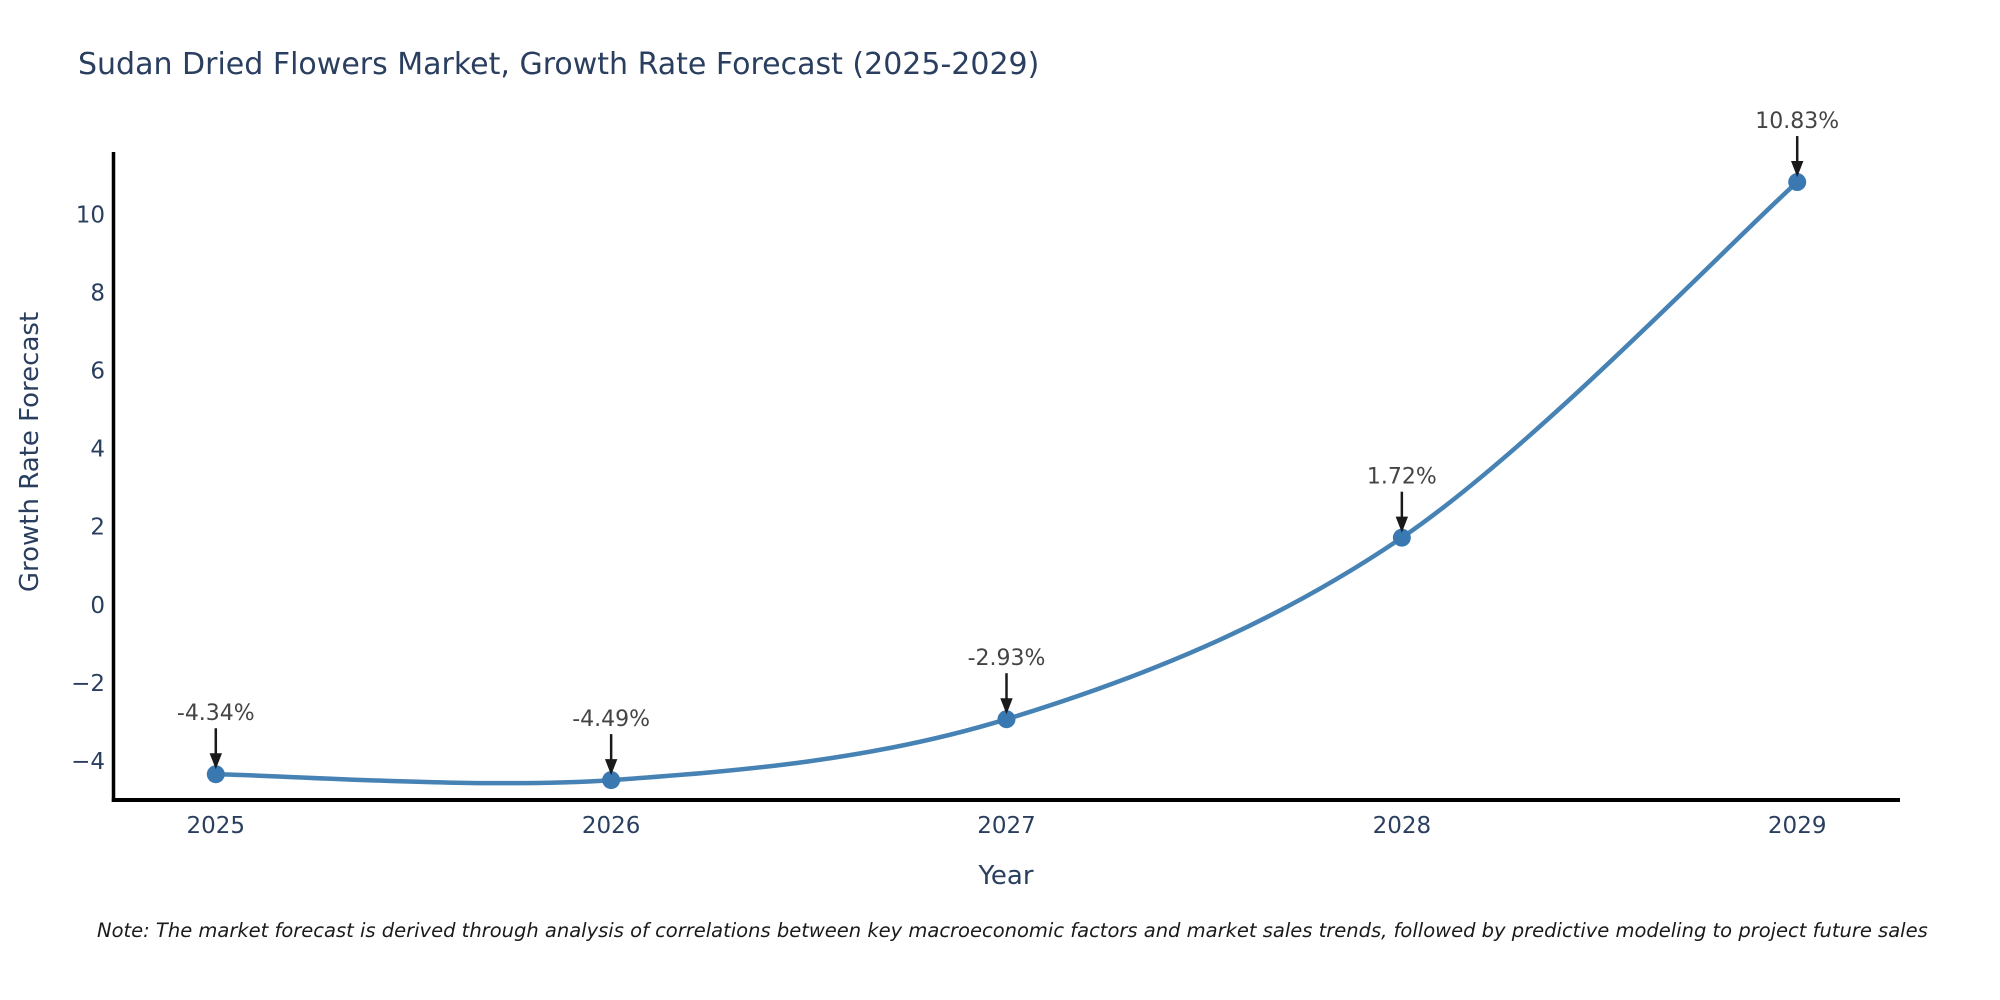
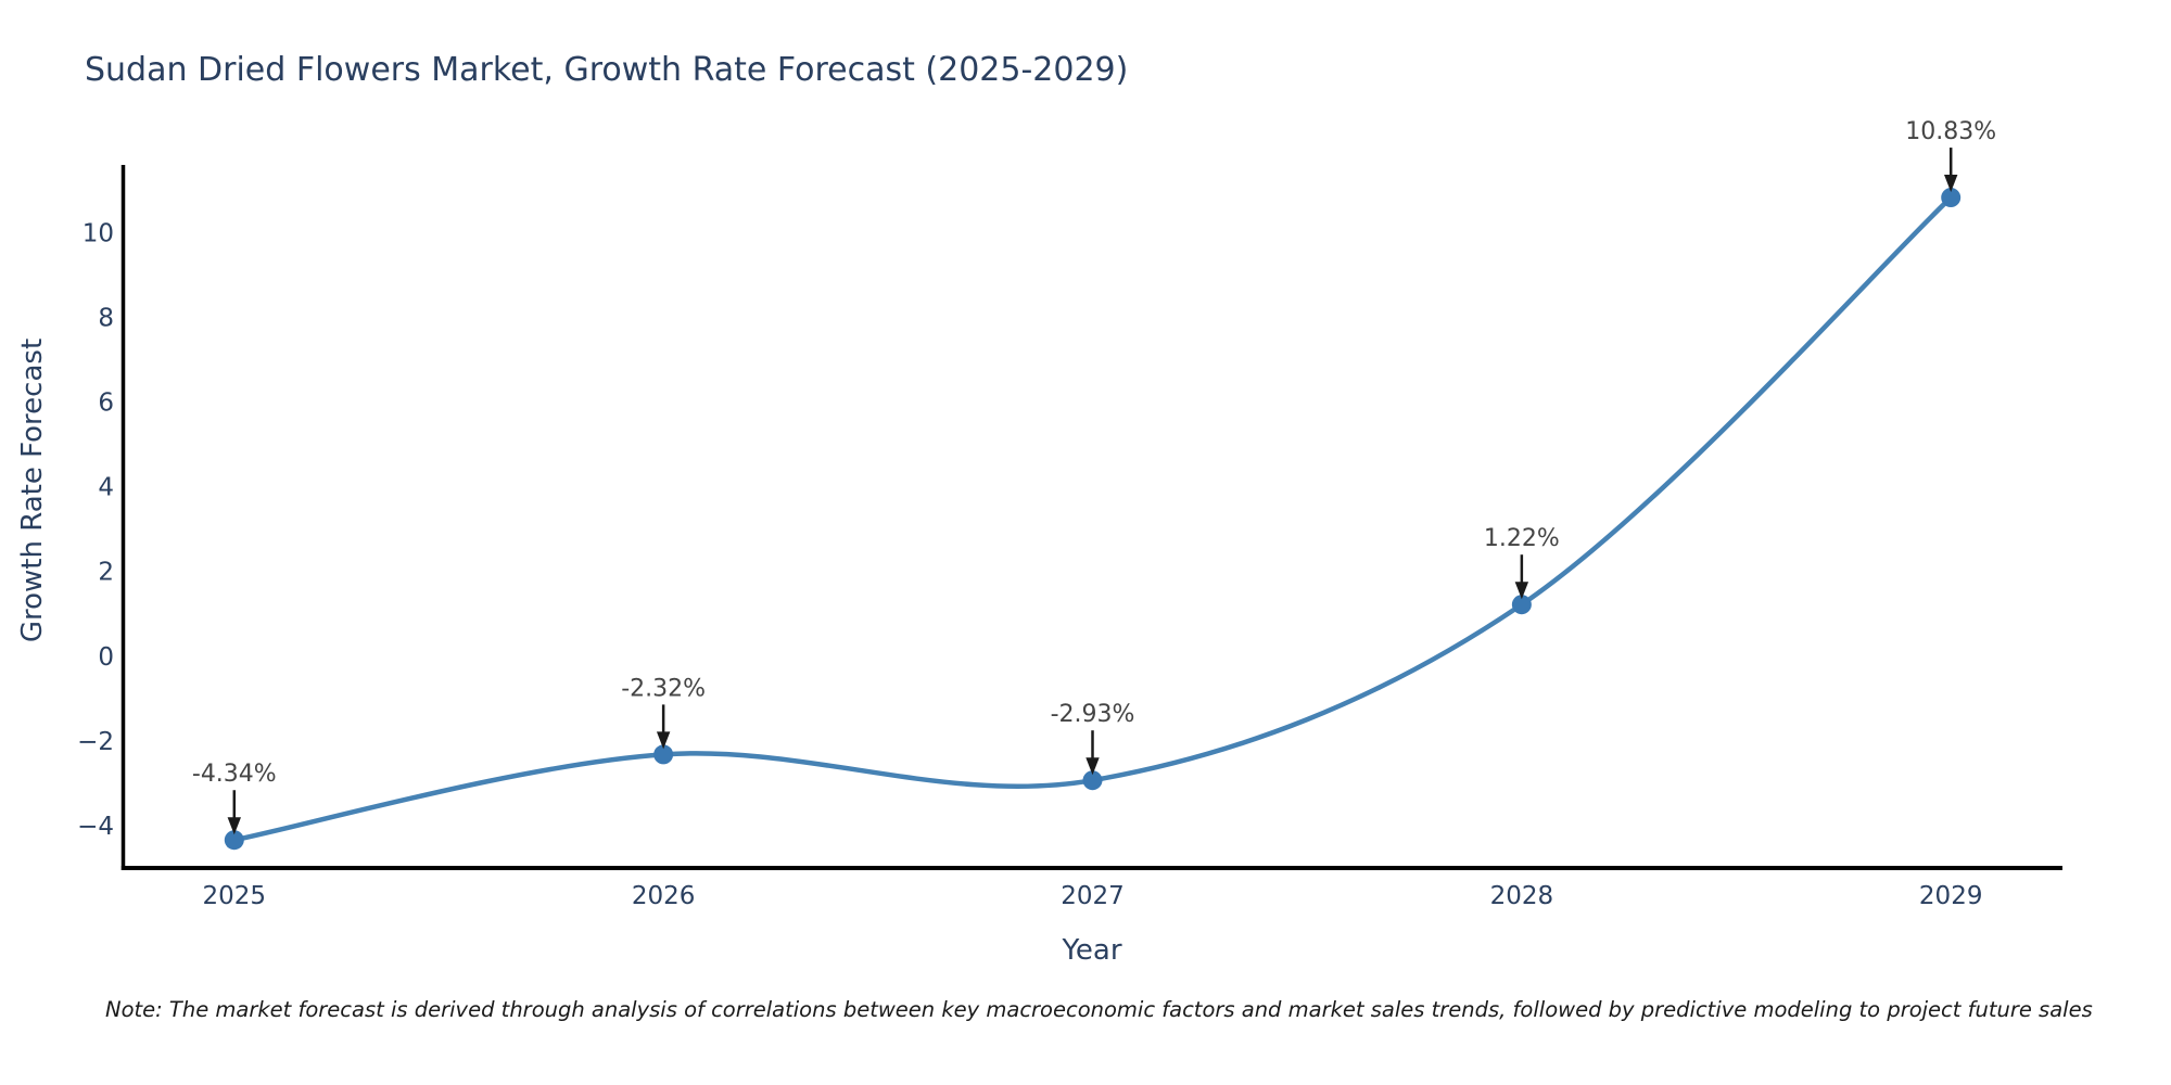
2026: -4.49% -> -2.32%
2028: 1.72% -> 1.22%
